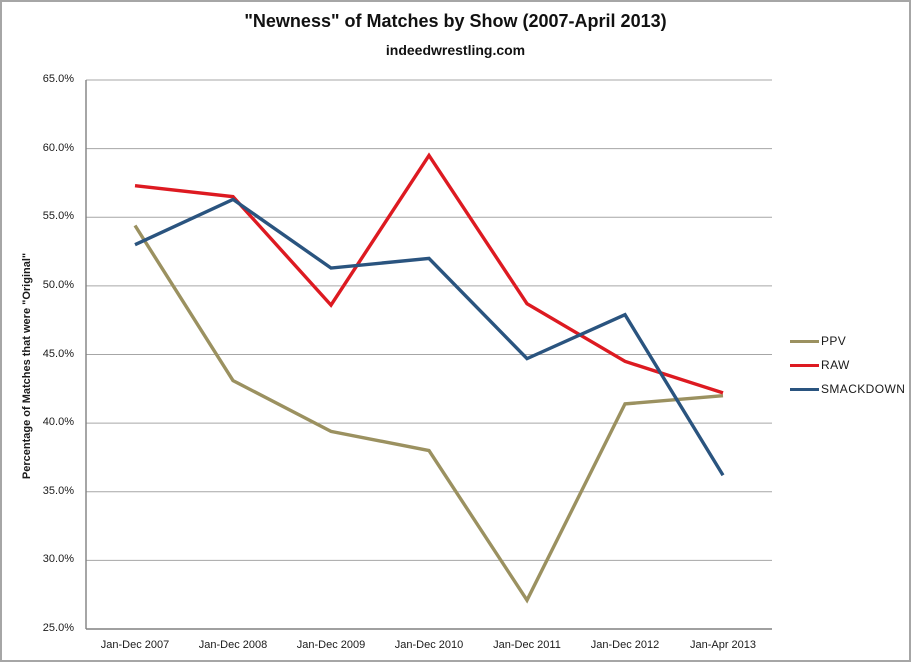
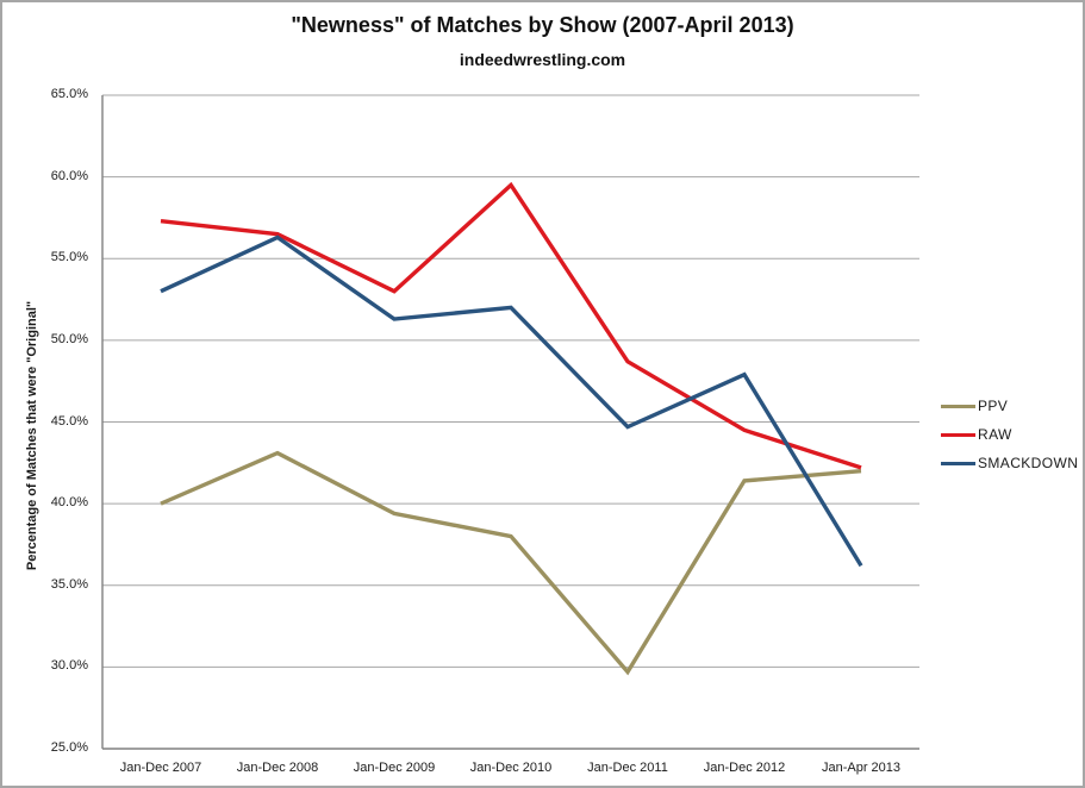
PPV/Jan-Dec 2007: 54.4% -> 40.0%
RAW/Jan-Dec 2009: 48.6% -> 53.0%
PPV/Jan-Dec 2011: 27.1% -> 29.7%
